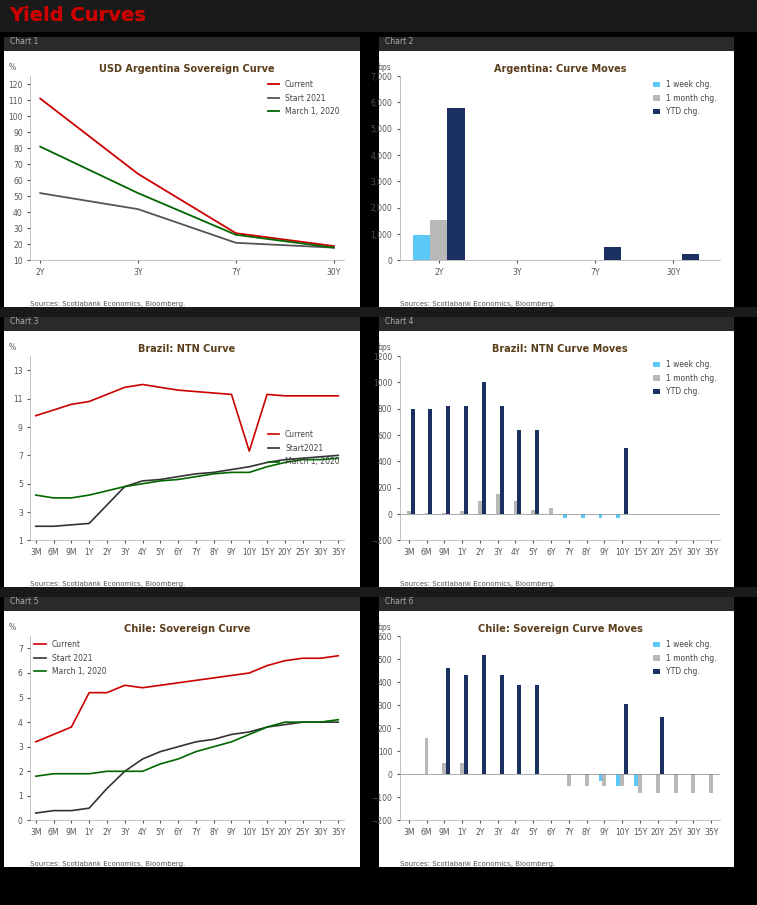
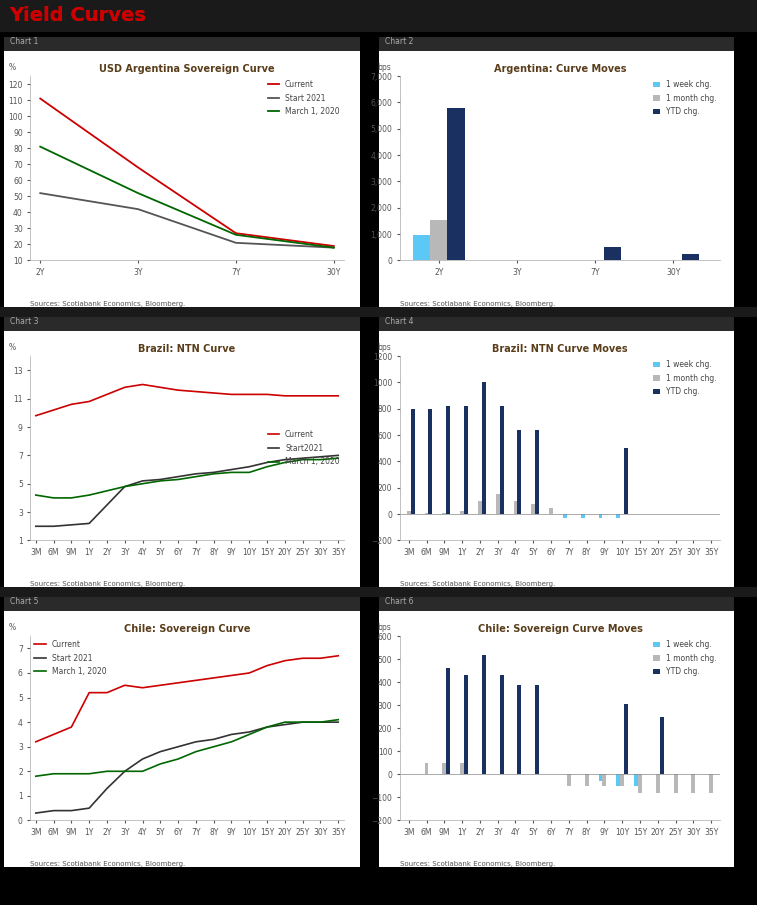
USD Argentina Sovereign Curve/Current/3Y: 64 -> 68
Brazil: NTN Curve/Current/10Y: 7.3 -> 11.3
Brazil: NTN Curve Moves/1 month chg./5Y: 30 -> 80
Chile: Sovereign Curve Moves/1 month chg./6M: 160 -> 50
